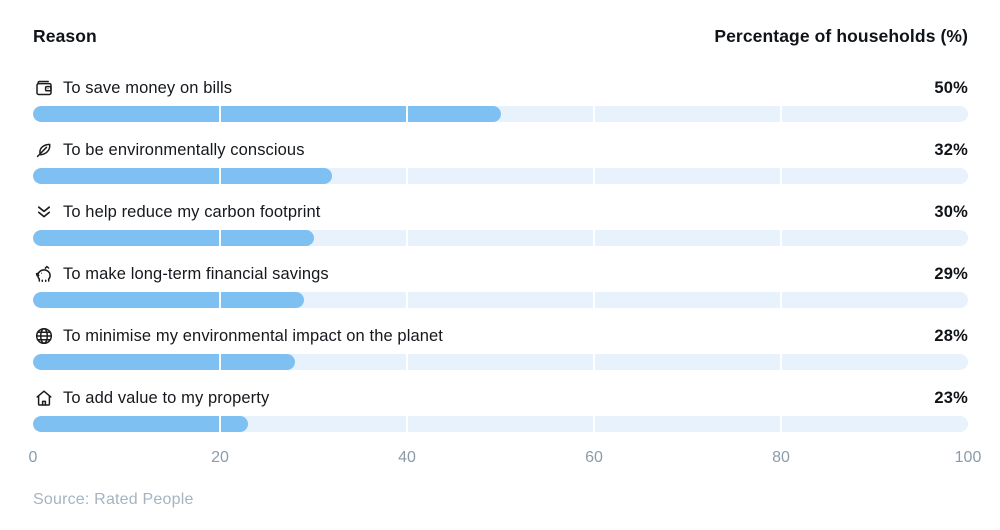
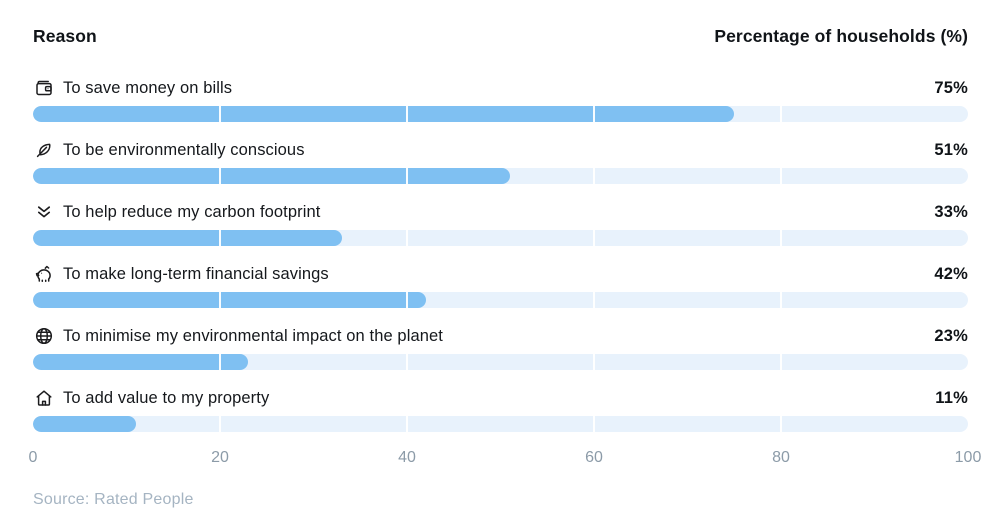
To save money on bills: 50% -> 75%
To be environmentally conscious: 32% -> 51%
To help reduce my carbon footprint: 30% -> 33%
To make long-term financial savings: 29% -> 42%
To minimise my environmental impact on the planet: 28% -> 23%
To add value to my property: 23% -> 11%
